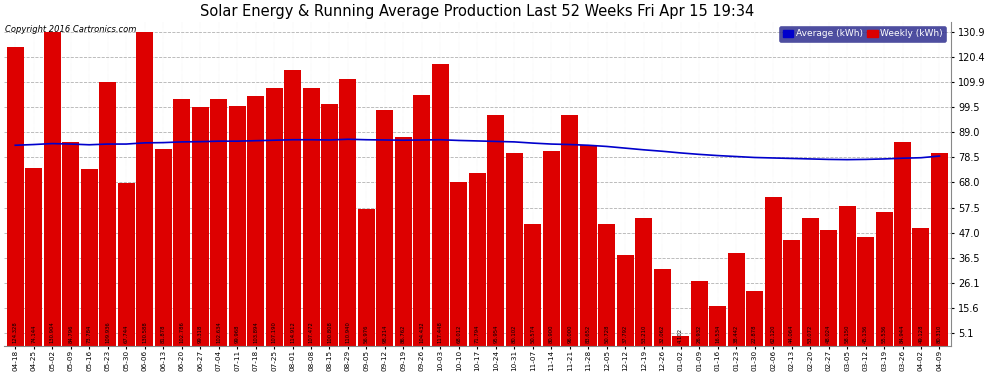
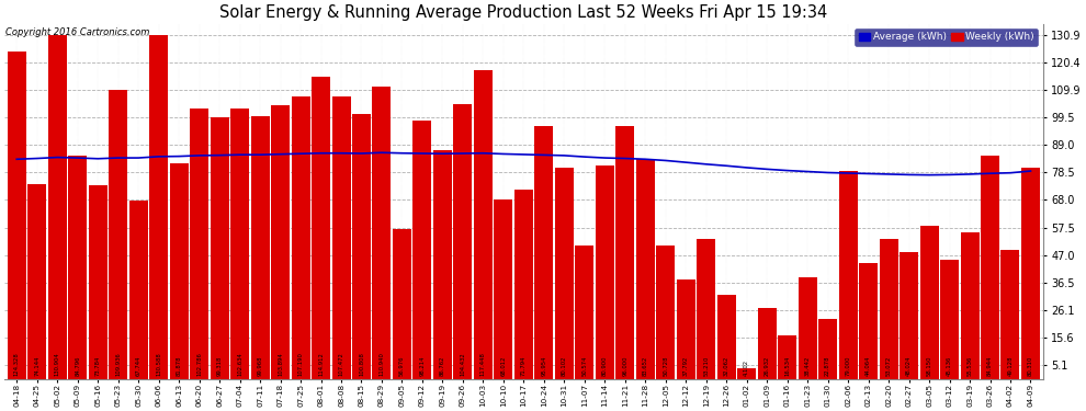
Weekly (kWh)/02-06: 62.1 -> 79.0
